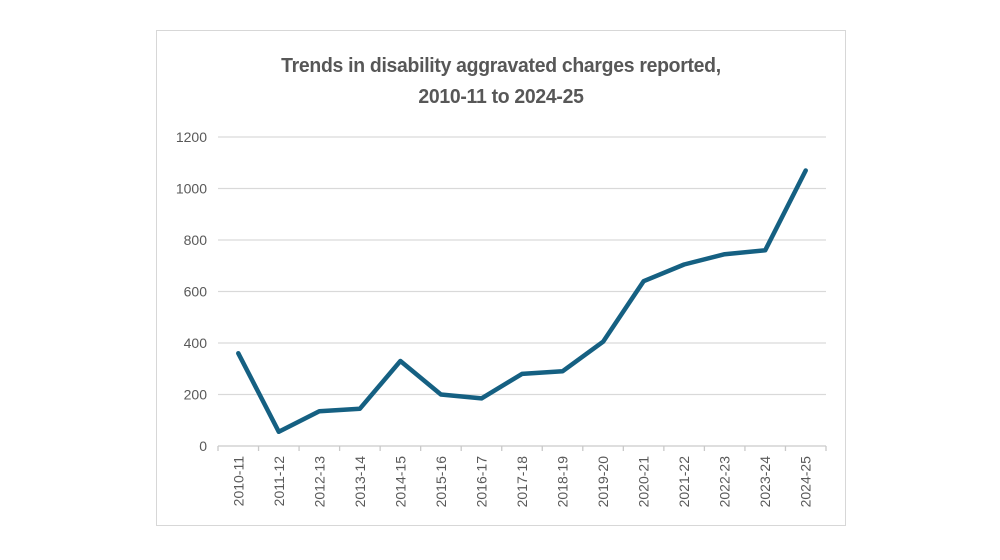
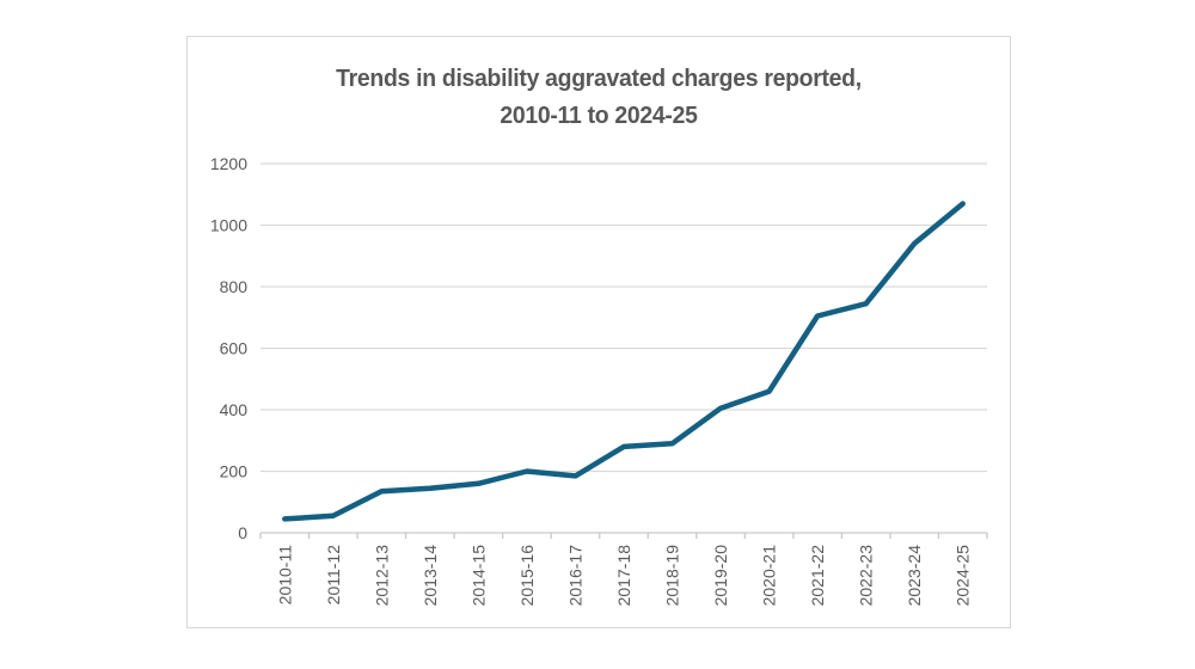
2010-11: 360 -> 40
2014-15: 330 -> 160
2020-21: 640 -> 460
2023-24: 760 -> 940
